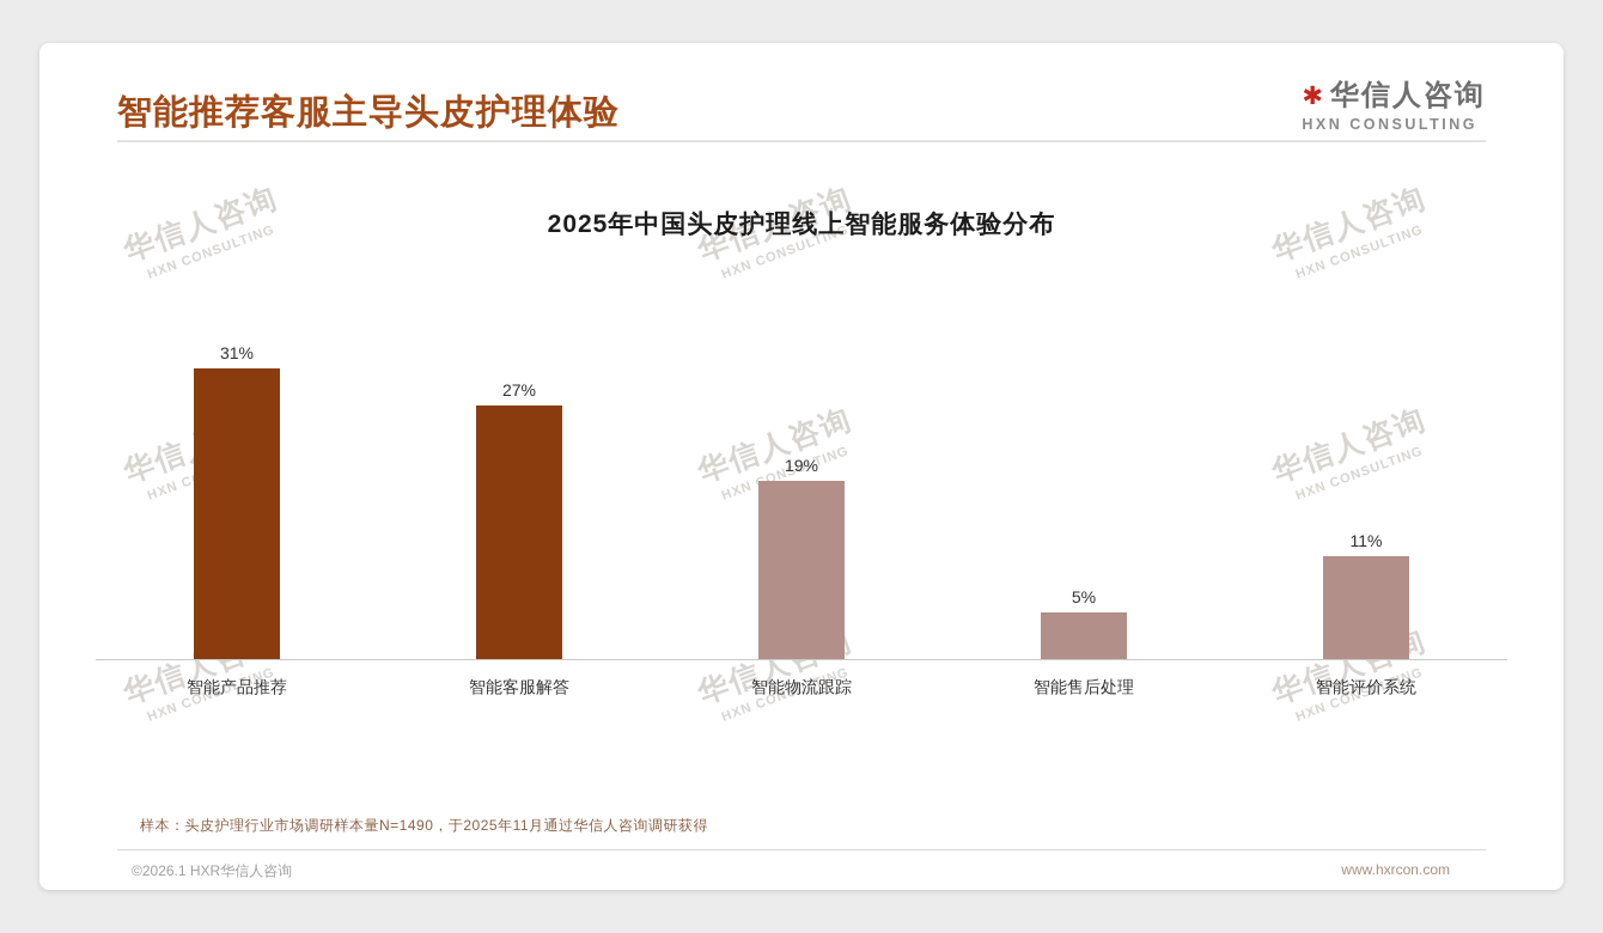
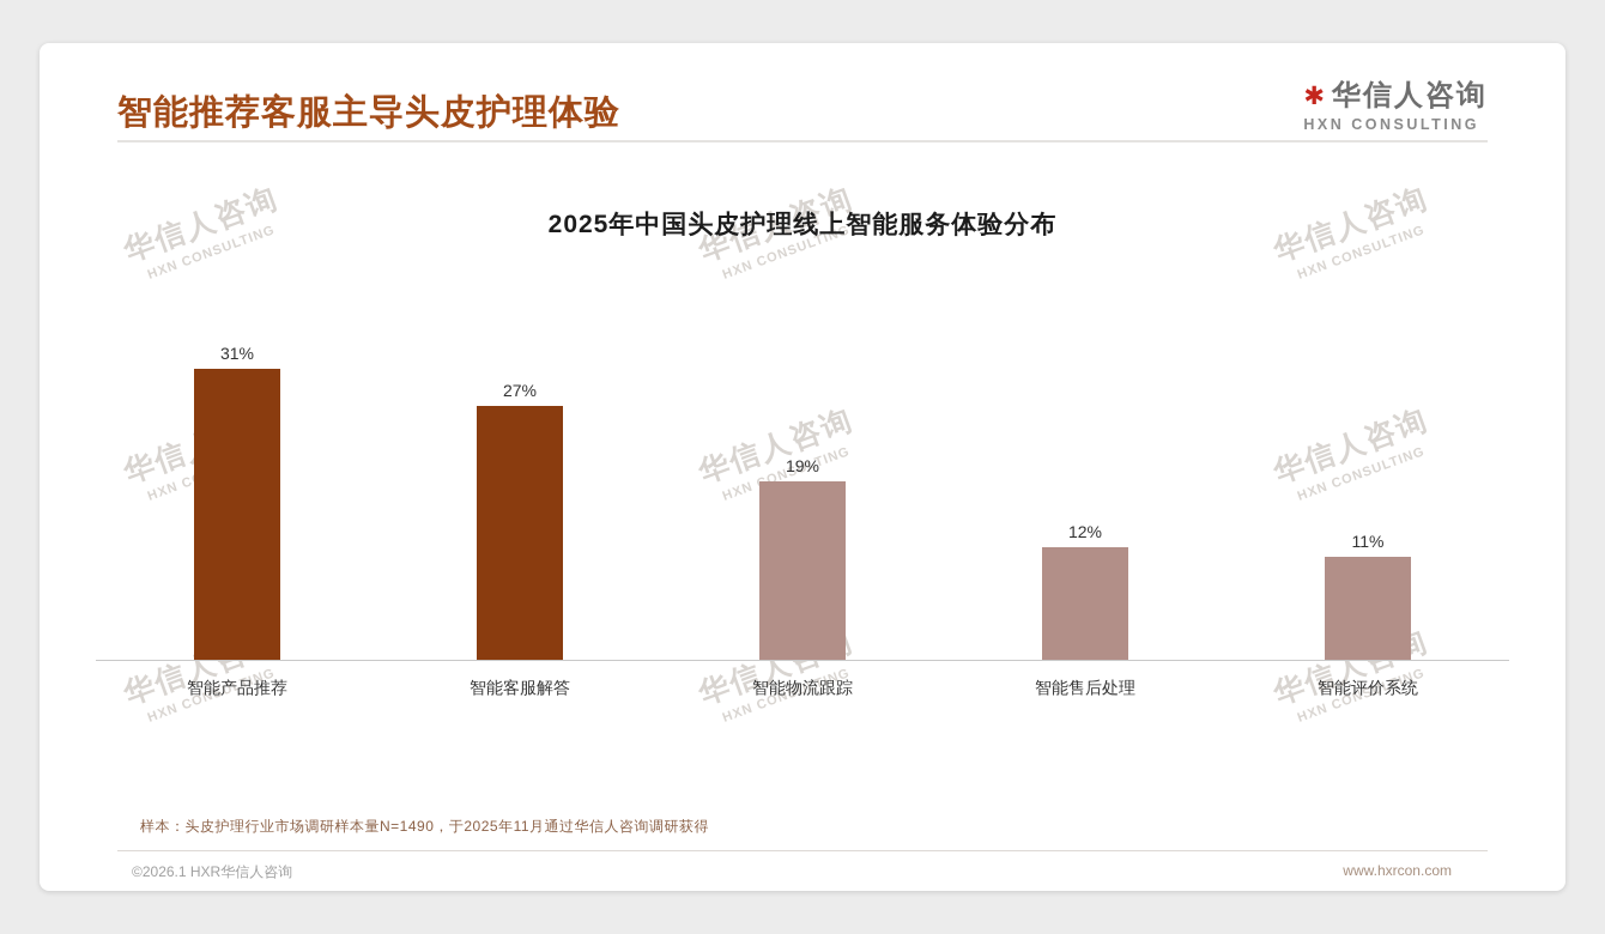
智能售后处理: 5% -> 12%
